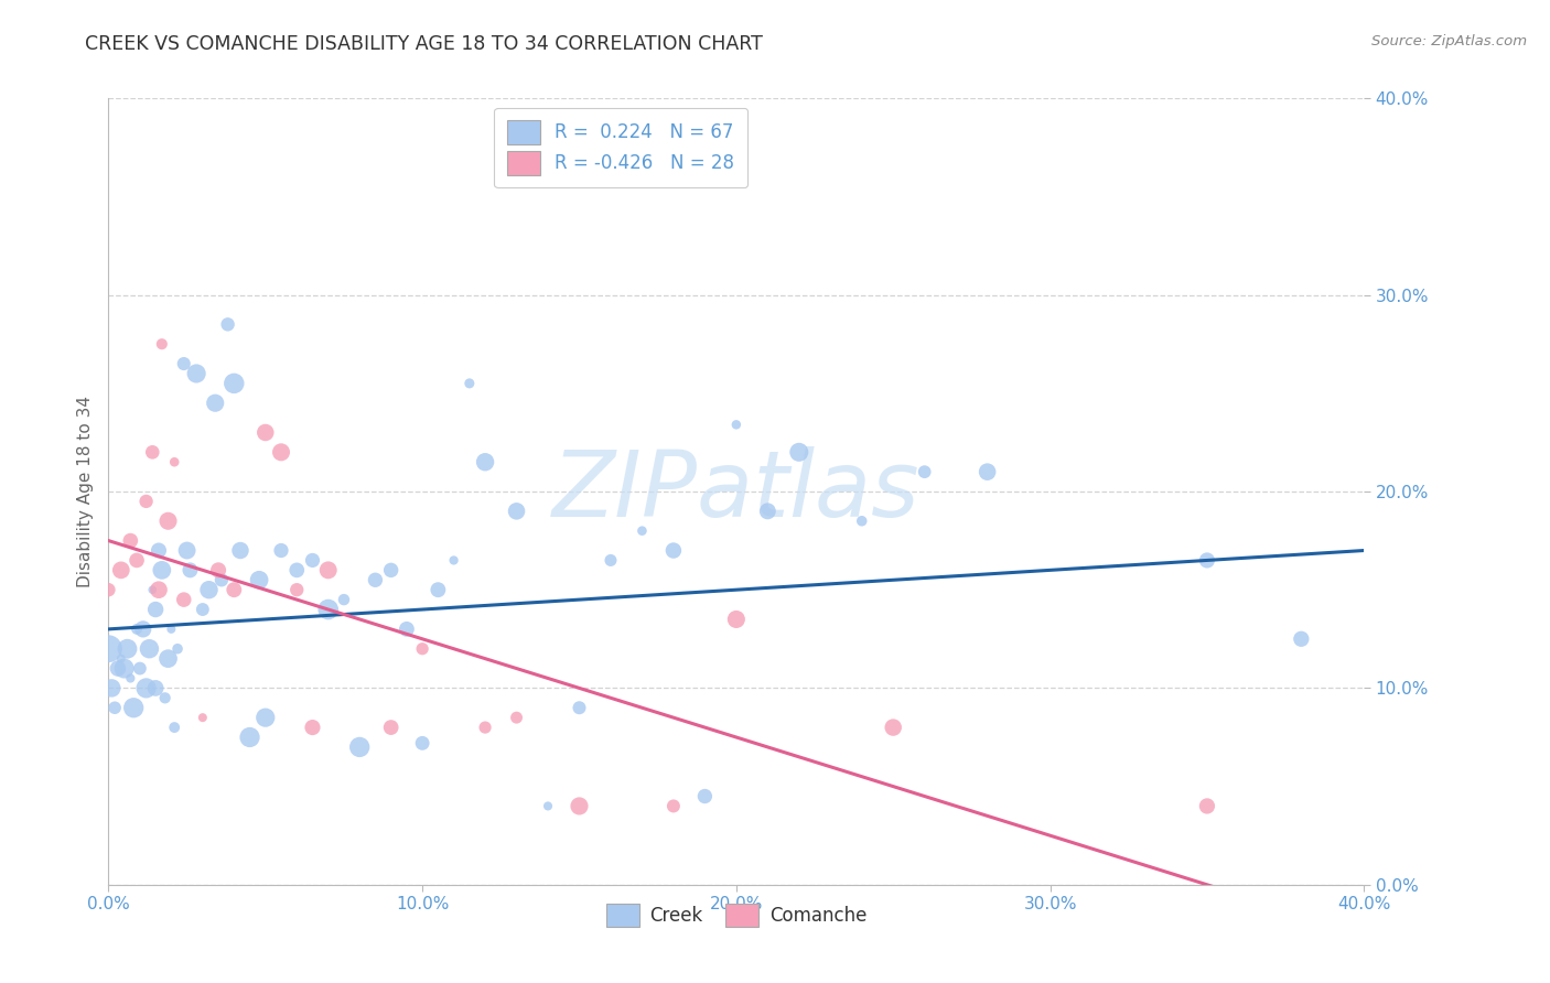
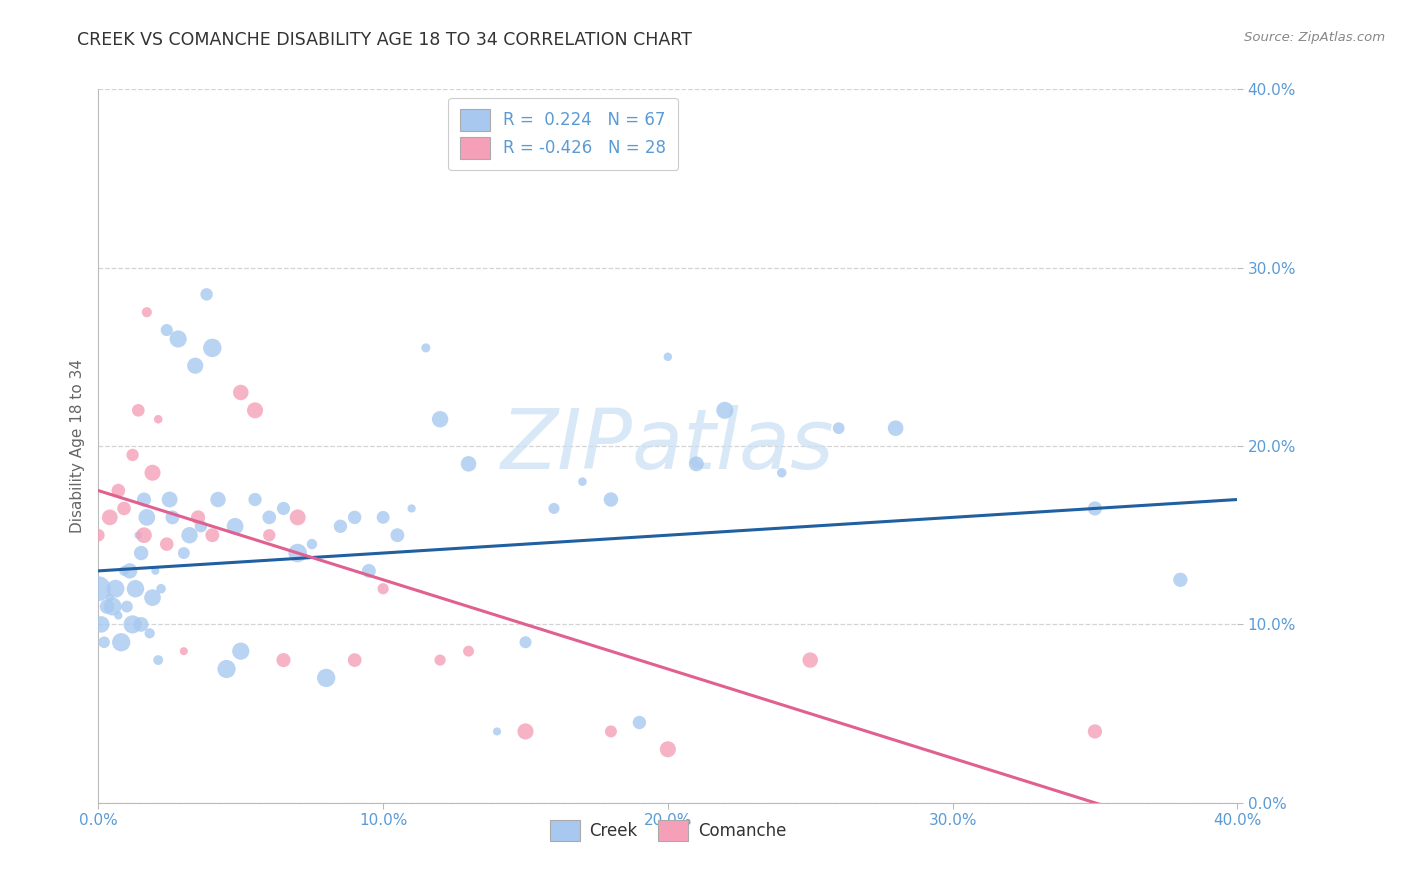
Creek/10.0%: 7.2% -> 16.0%
Creek/20.0%: 23.4% -> 25.0%
Comanche/20.0%: 13.5% -> 3.0%
